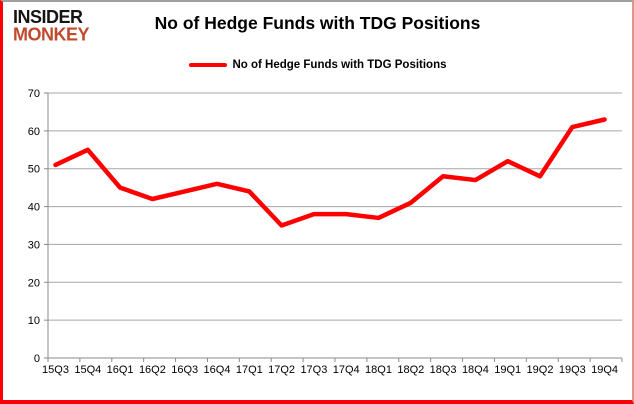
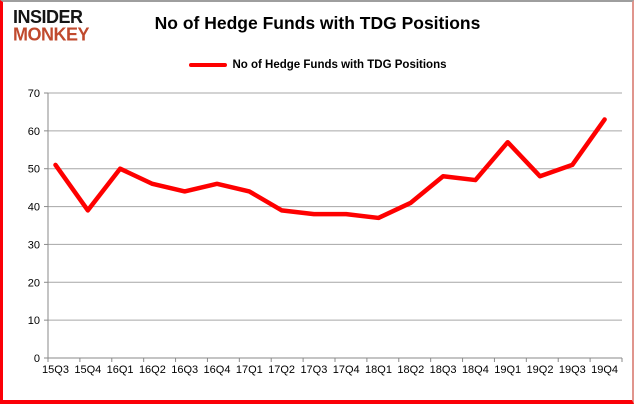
15Q4: 55 -> 39
16Q1: 45 -> 50
16Q2: 42 -> 46
17Q2: 35 -> 39
19Q1: 52 -> 57
19Q3: 61 -> 51
